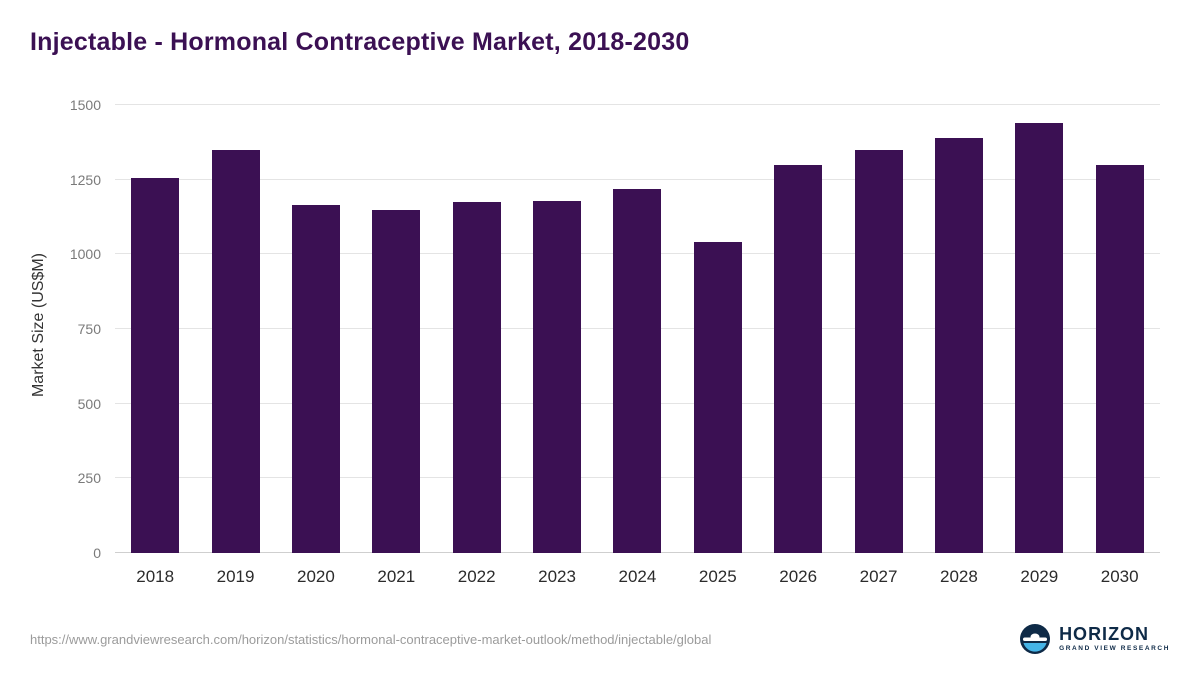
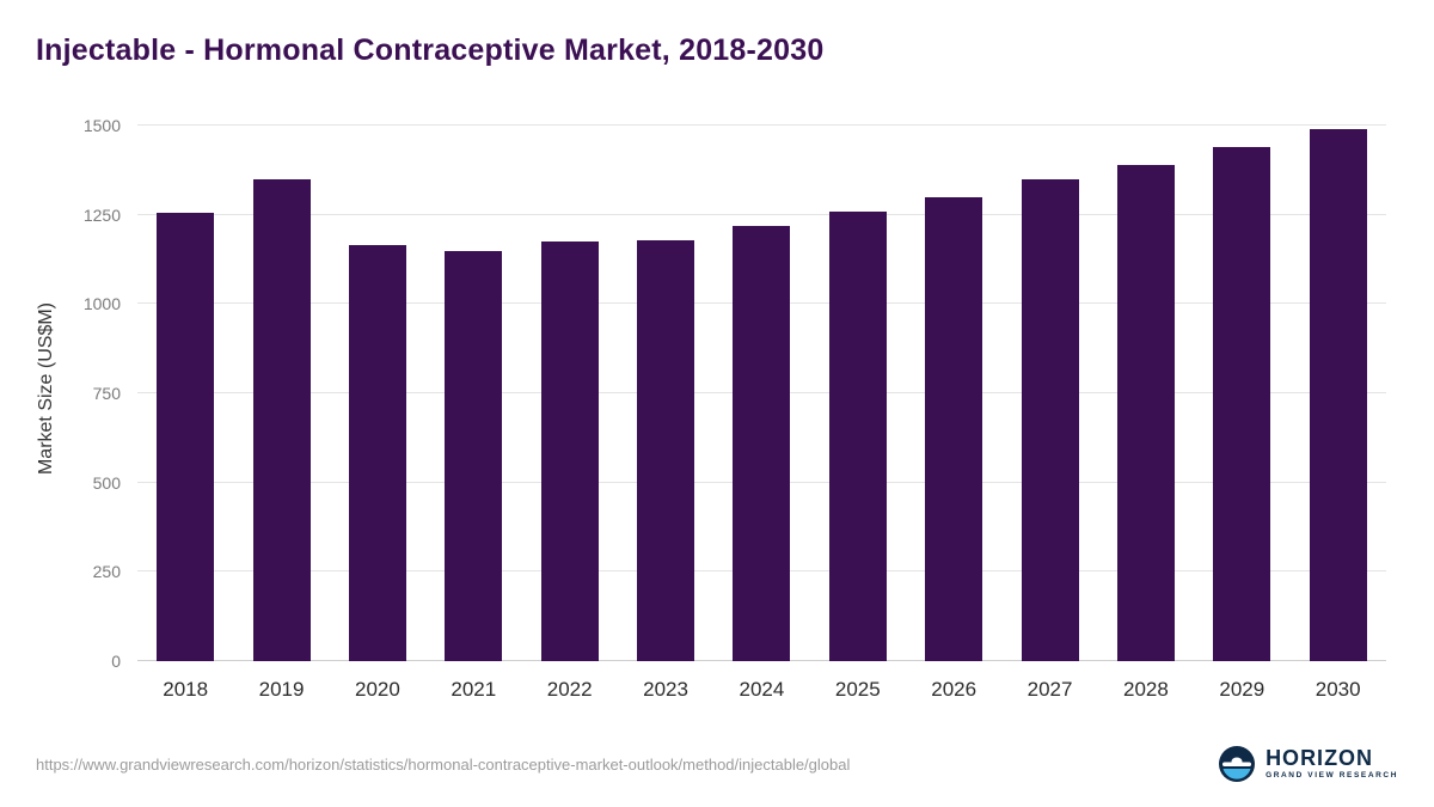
2025: 1040 -> 1260
2030: 1300 -> 1490
